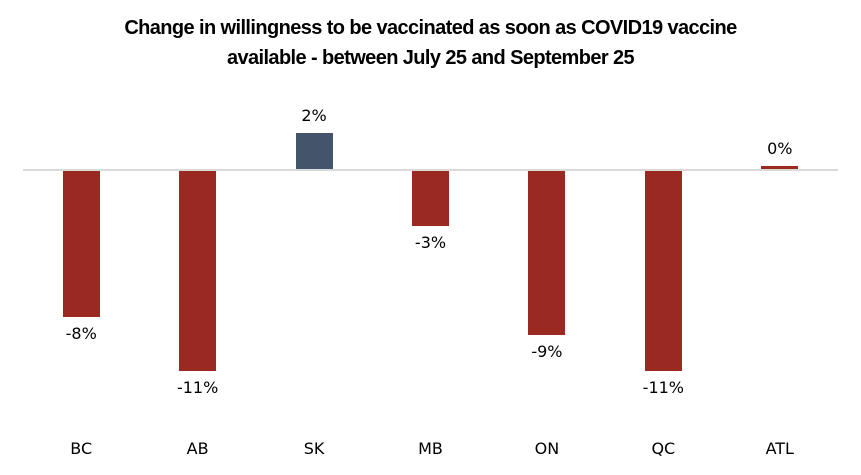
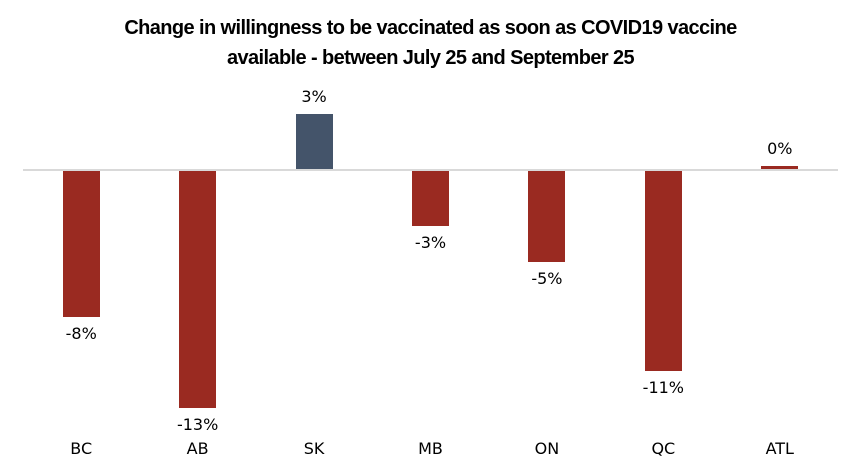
AB: -11% -> -13%
SK: 2% -> 3%
ON: -9% -> -5%
